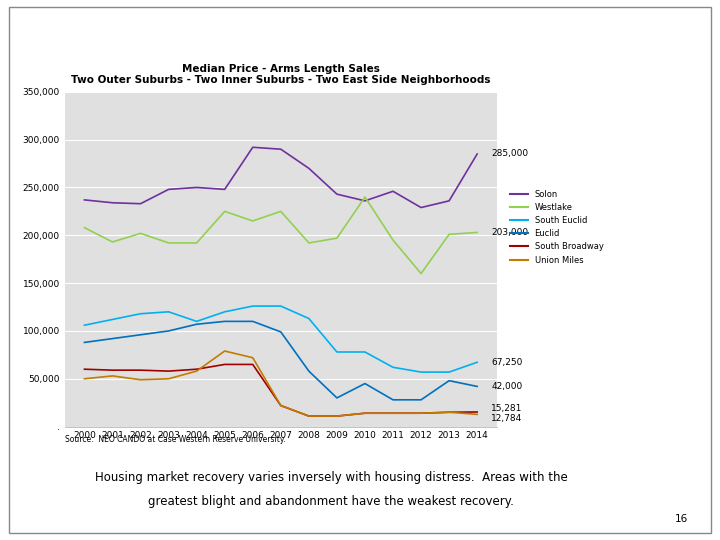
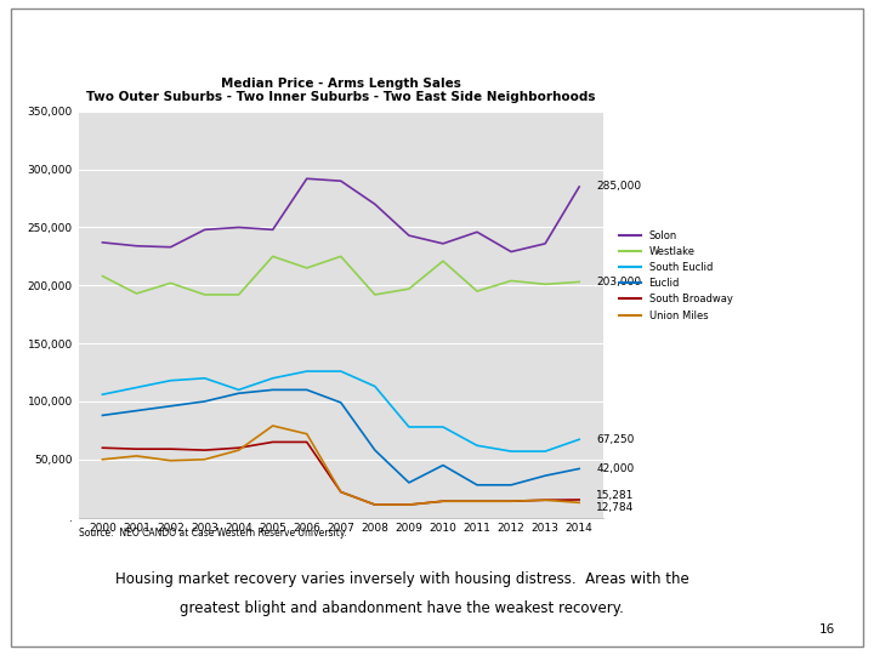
Westlake/2010: 240,000 -> 221,000
Westlake/2012: 160,000 -> 204,000
Euclid/2013: 48,000 -> 36,000
